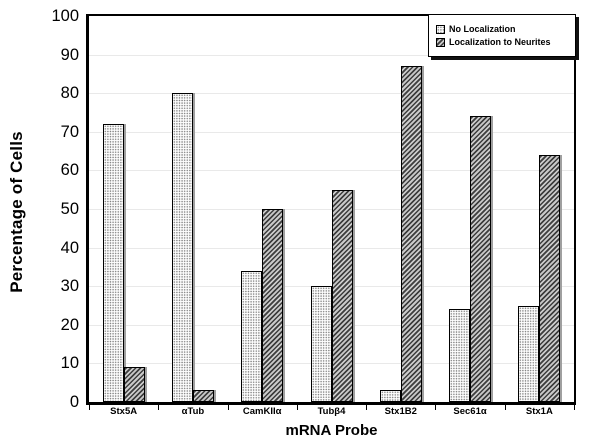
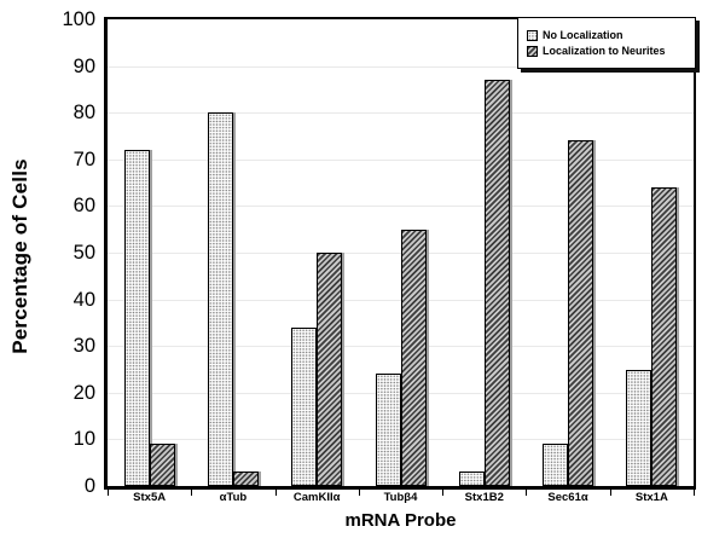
No Localization/Tubβ4: 30 -> 24
No Localization/Sec61α: 24 -> 9
